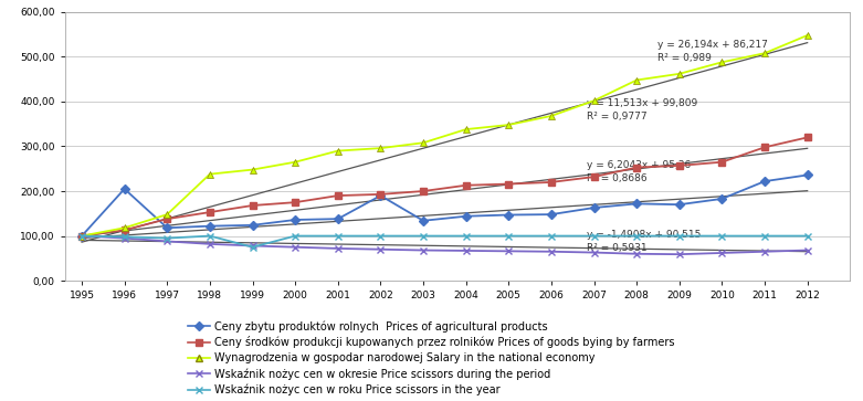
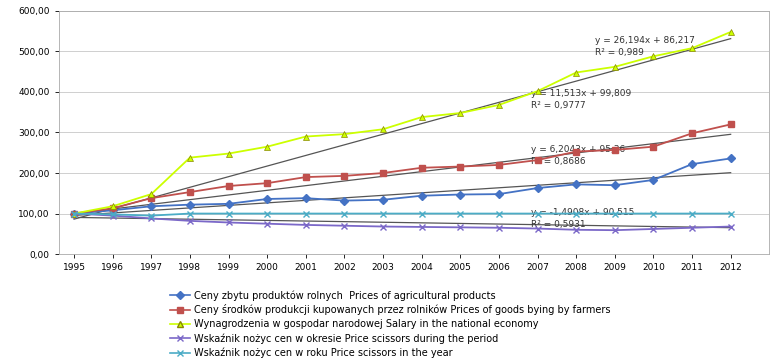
Ceny zbytu produktów rolnych Prices of agricultural products/1996: 205 -> 108
Wskaźnik nożyc cen w roku Price scissors in the year/1999: 75 -> 100
Ceny zbytu produktów rolnych Prices of agricultural products/2002: 190 -> 132
